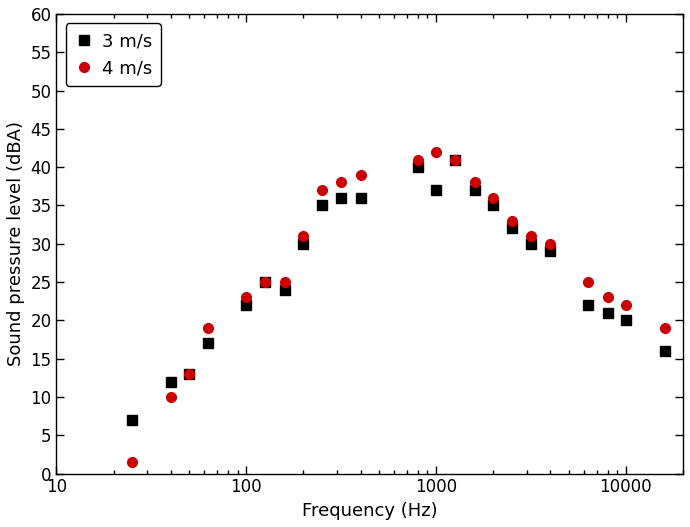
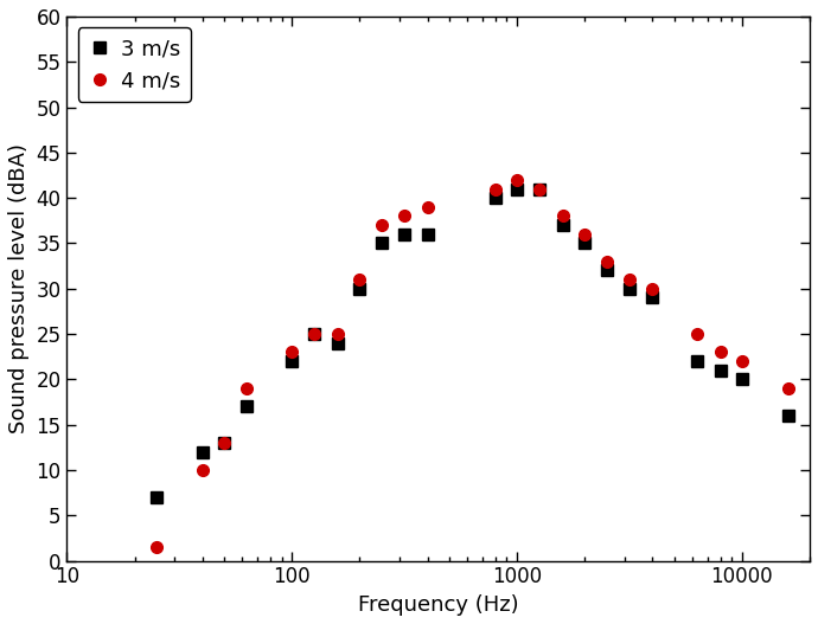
3 m/s/1000: 37 -> 41
